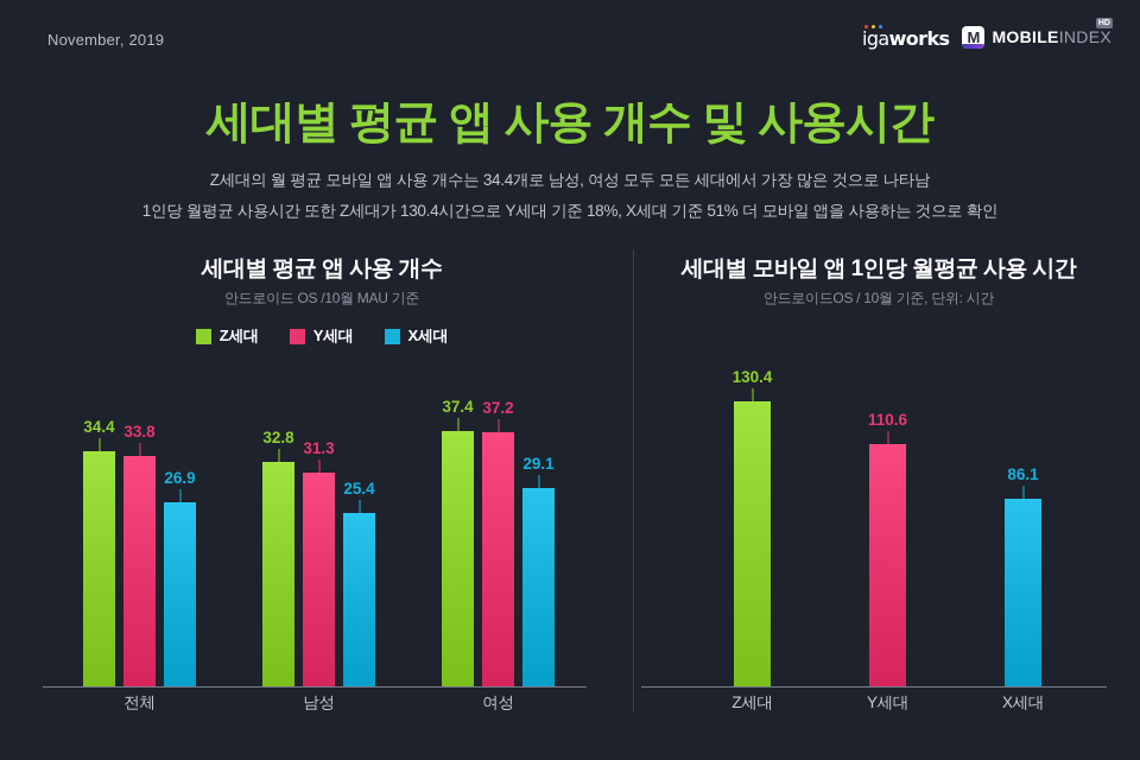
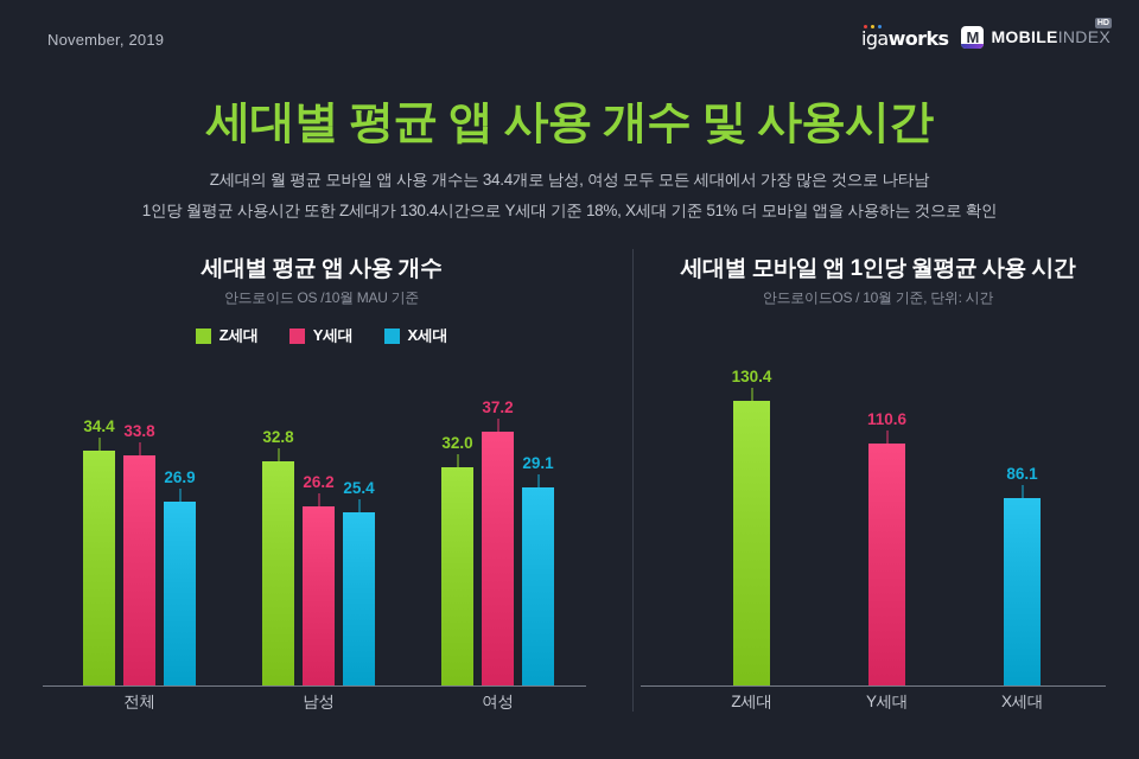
세대별 평균 앱 사용 개수/Y세대/남성: 31.3 -> 26.2
세대별 평균 앱 사용 개수/Z세대/여성: 37.4 -> 32.0
